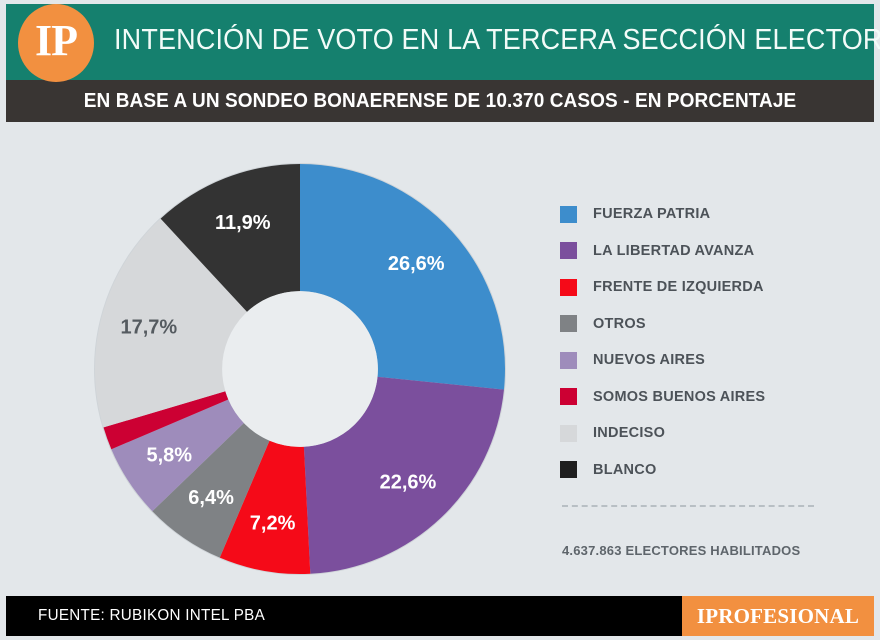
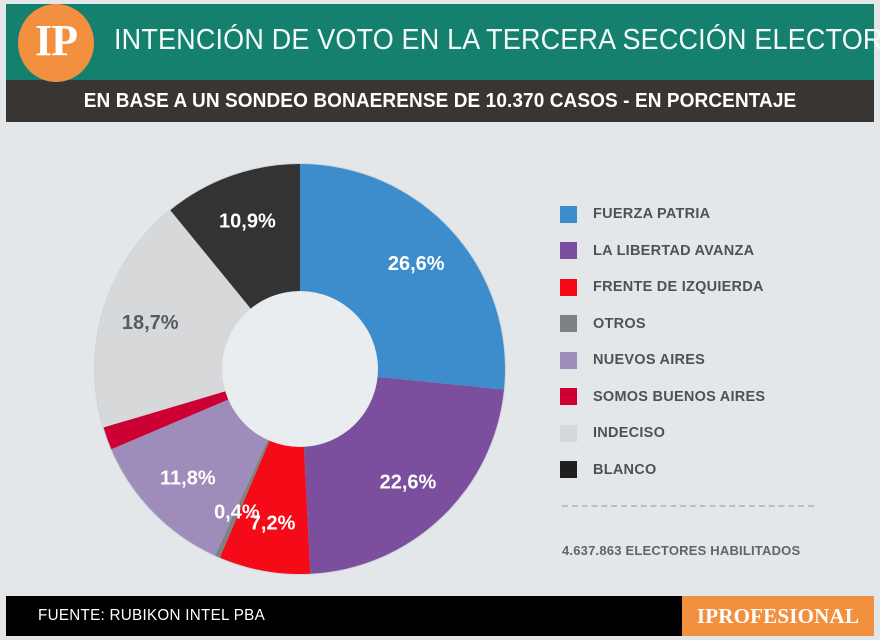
OTROS: 6,4% -> 0,4%
NUEVOS AIRES: 5,8% -> 11,8%
INDECISO: 17,7% -> 18,7%
BLANCO: 11,9% -> 10,9%
